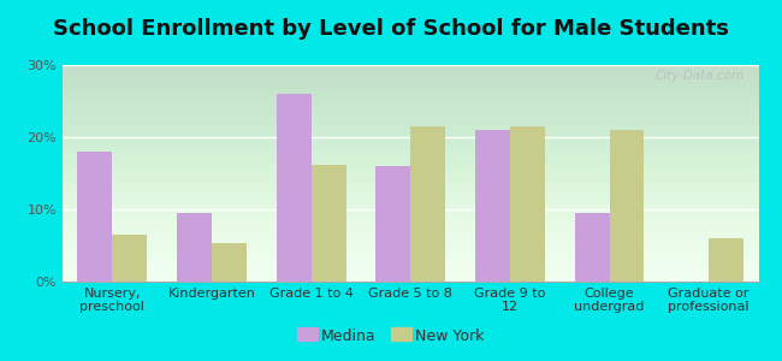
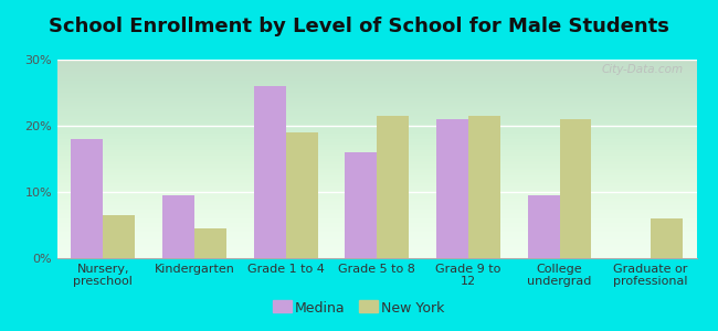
New York/Kindergarten: 5.4% -> 4.5%
New York/Grade 1 to 4: 16.2% -> 19.0%
